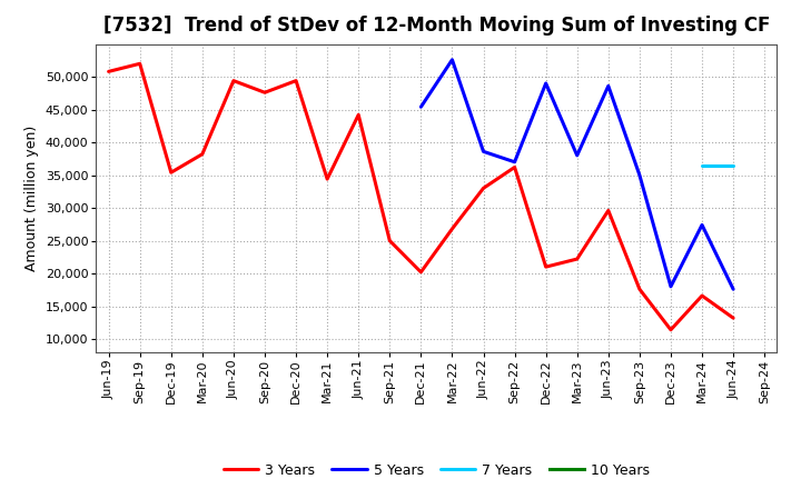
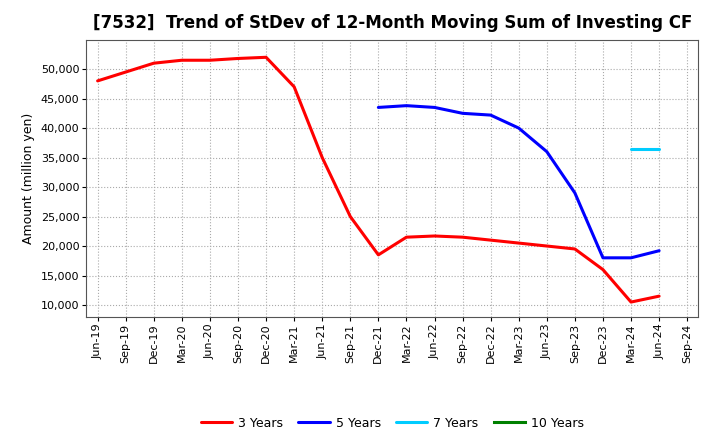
3 Years/Jun-19: 50,800 -> 48,000
3 Years/Sep-19: 52,000 -> 49,500
3 Years/Dec-19: 35,400 -> 51,000
3 Years/Mar-20: 38,200 -> 51,500
3 Years/Jun-20: 49,400 -> 51,500
3 Years/Sep-20: 47,600 -> 51,800
3 Years/Dec-20: 49,400 -> 52,000
3 Years/Mar-21: 34,400 -> 47,000
3 Years/Jun-21: 44,200 -> 35,000
3 Years/Dec-21: 20,200 -> 18,500
5 Years/Dec-21: 45,400 -> 43,500
3 Years/Mar-22: 26,800 -> 21,500
5 Years/Mar-22: 52,600 -> 43,800
3 Years/Jun-22: 33,000 -> 21,700
5 Years/Jun-22: 38,600 -> 43,500
3 Years/Sep-22: 36,200 -> 21,500
5 Years/Sep-22: 37,000 -> 42,500
5 Years/Dec-22: 49,000 -> 42,200
3 Years/Mar-23: 22,200 -> 20,500
5 Years/Mar-23: 38,000 -> 40,000
3 Years/Jun-23: 29,600 -> 20,000
5 Years/Jun-23: 48,600 -> 36,000
3 Years/Sep-23: 17,600 -> 19,500
5 Years/Sep-23: 35,000 -> 29,000
3 Years/Dec-23: 11,400 -> 16,000
3 Years/Mar-24: 16,600 -> 10,500
5 Years/Mar-24: 27,400 -> 18,000
3 Years/Jun-24: 13,200 -> 11,500
5 Years/Jun-24: 17,600 -> 19,200
